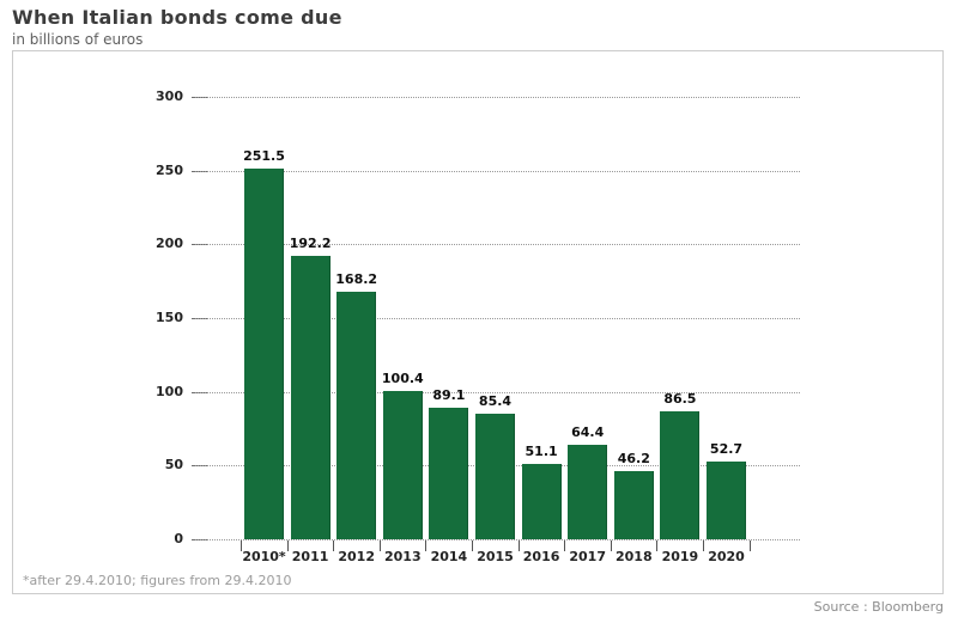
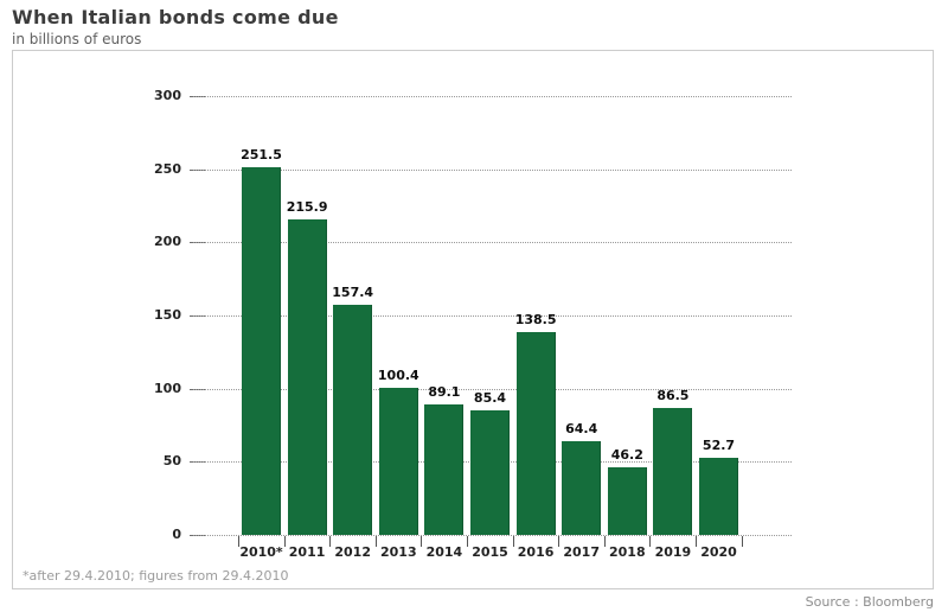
2011: 192.2 -> 215.9
2012: 168.2 -> 157.4
2016: 51.1 -> 138.5
